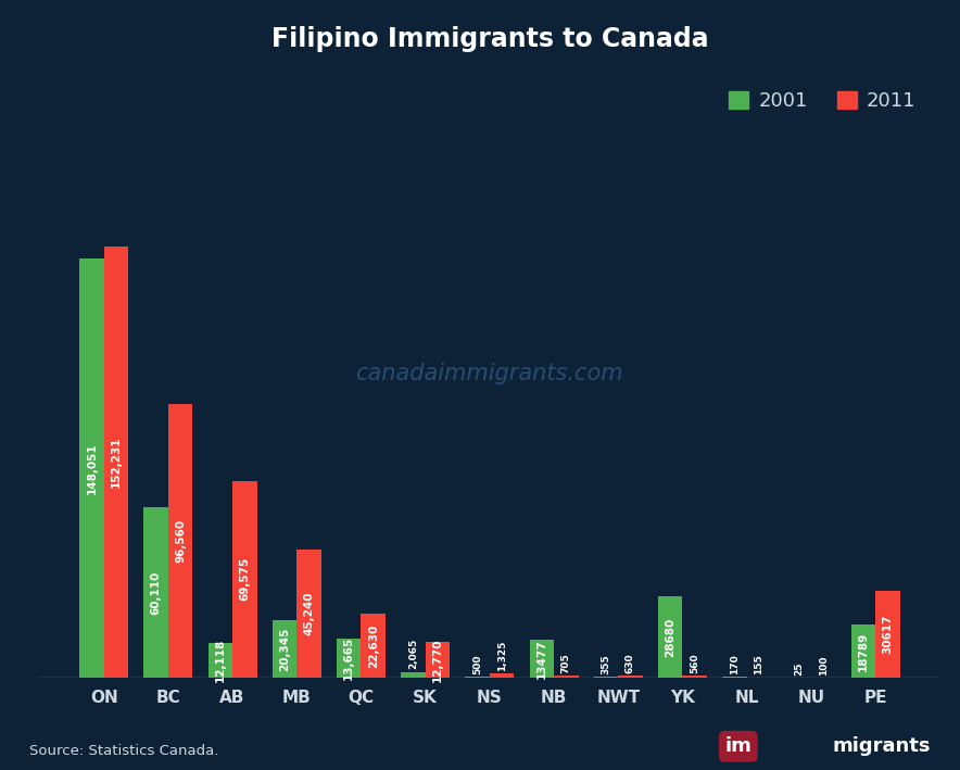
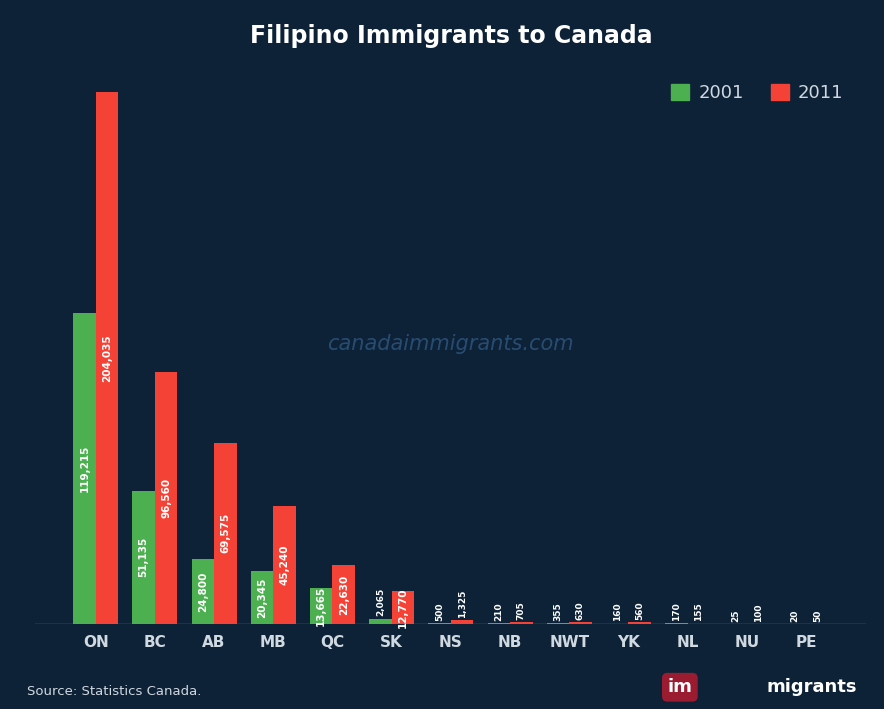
2001/ON: 148,051 -> 119,215
2011/ON: 152,231 -> 204,035
2001/BC: 60,110 -> 51,135
2001/AB: 12,118 -> 24,800
2001/NB: 13477 -> 210
2001/YK: 28680 -> 160
2001/PE: 18789 -> 20
2011/PE: 30617 -> 50
